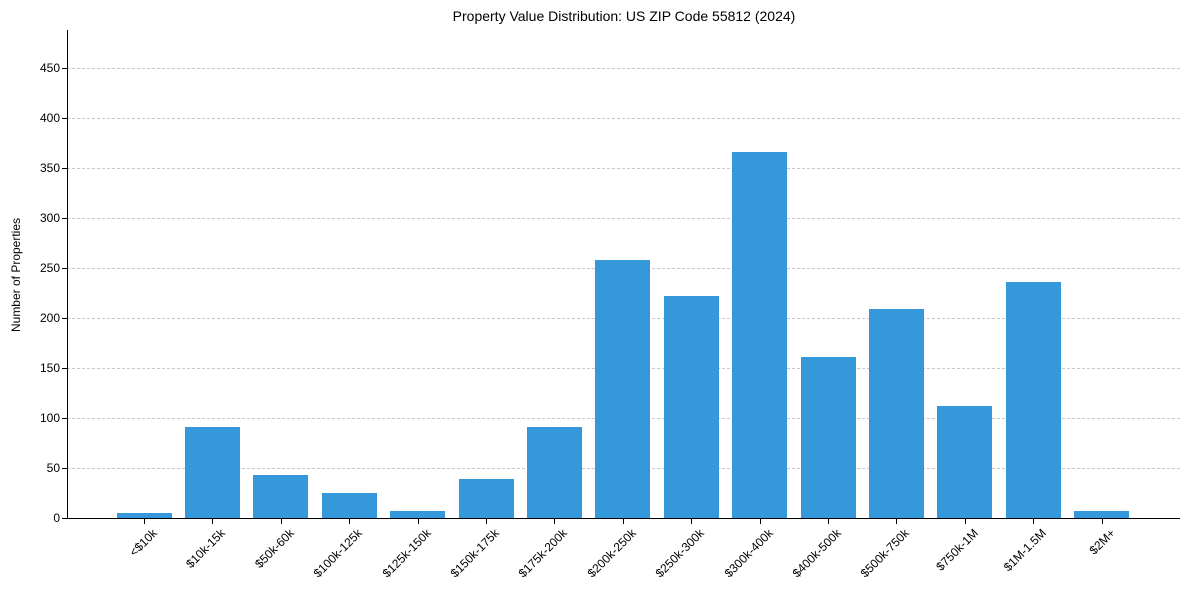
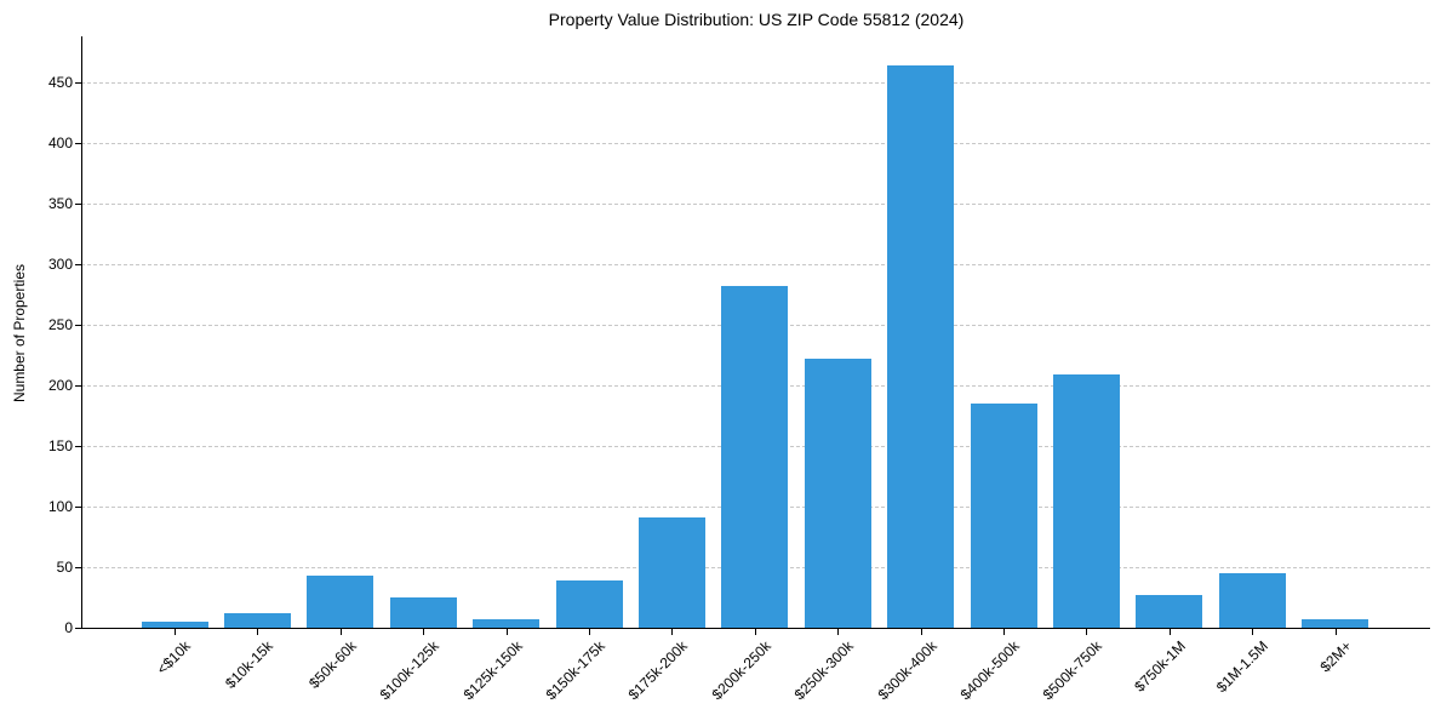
$10k-15k: 91 -> 12
$200k-250k: 258 -> 282
$300k-400k: 366 -> 464
$400k-500k: 161 -> 185
$750k-1M: 112 -> 27
$1M-1.5M: 236 -> 45
